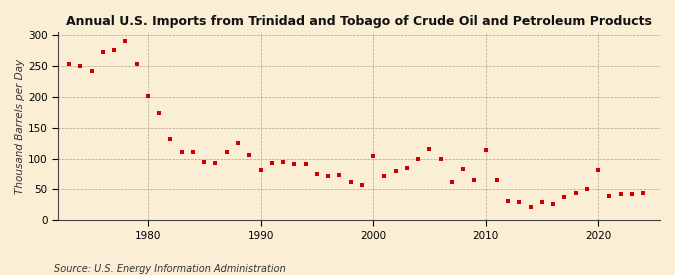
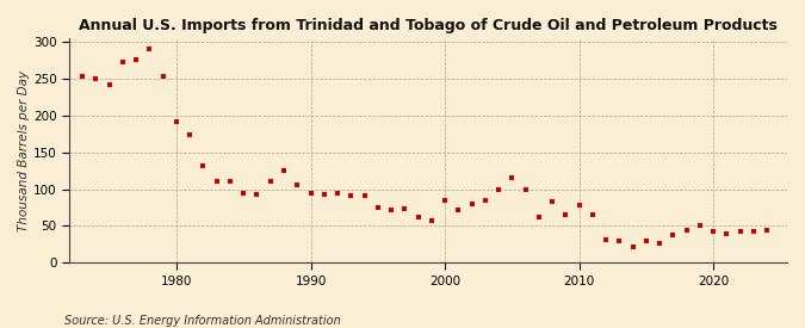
1980: 202 -> 192
1990: 82 -> 95
2000: 104 -> 85
2010: 114 -> 78
2020: 82 -> 43
